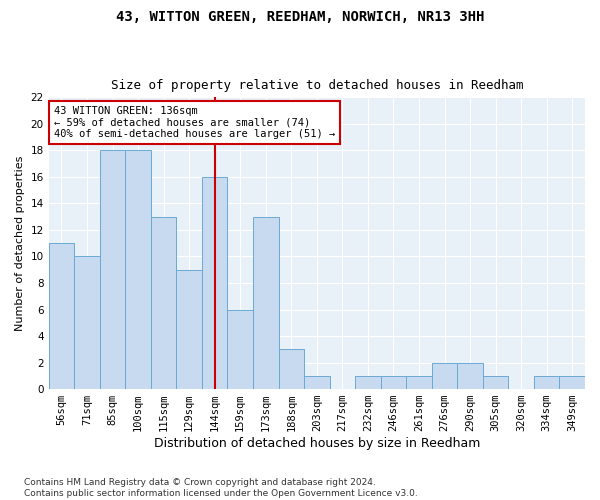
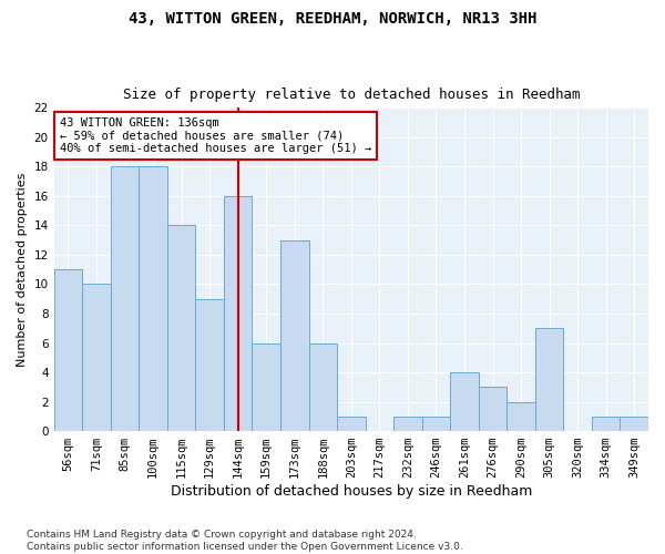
115sqm: 13 -> 14
188sqm: 3 -> 6
261sqm: 1 -> 4
276sqm: 2 -> 3
305sqm: 1 -> 7
